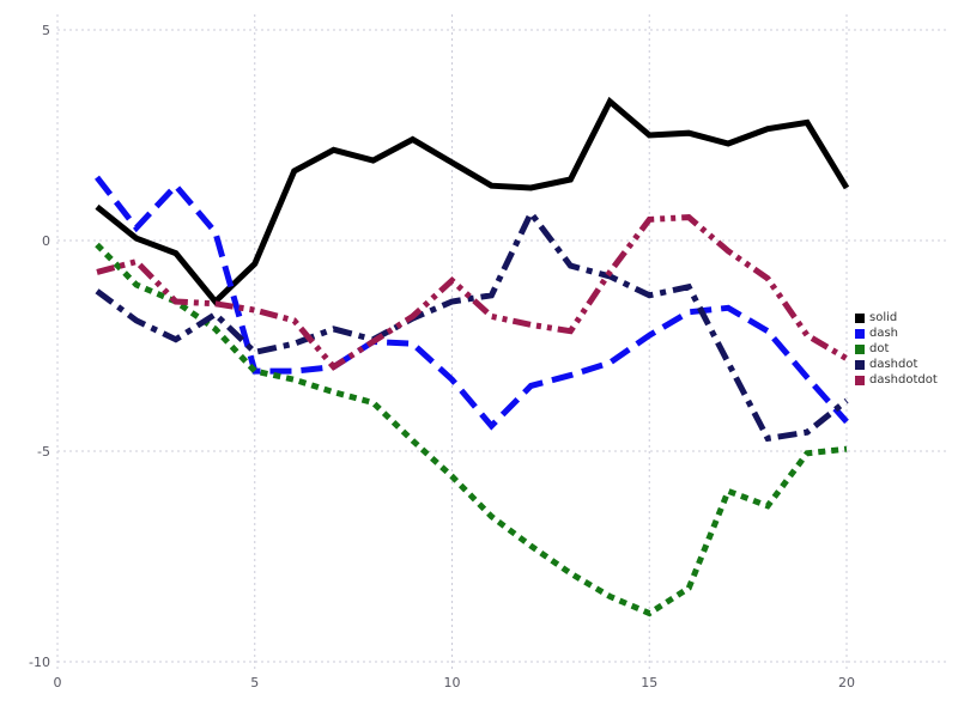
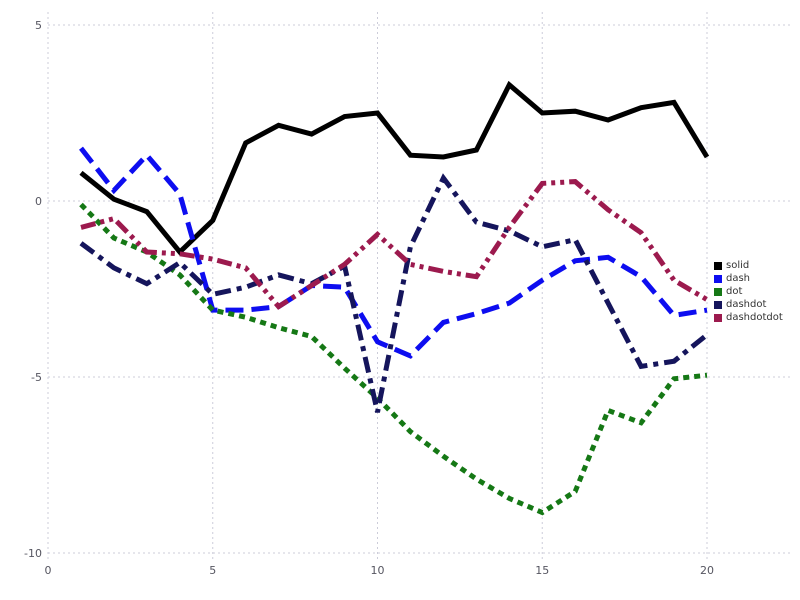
solid/10: 1.9 -> 2.5
dash/10: -3.3 -> -4.0
dashdot/10: -1.4 -> -6.0
dash/20: -4.3 -> -3.1
